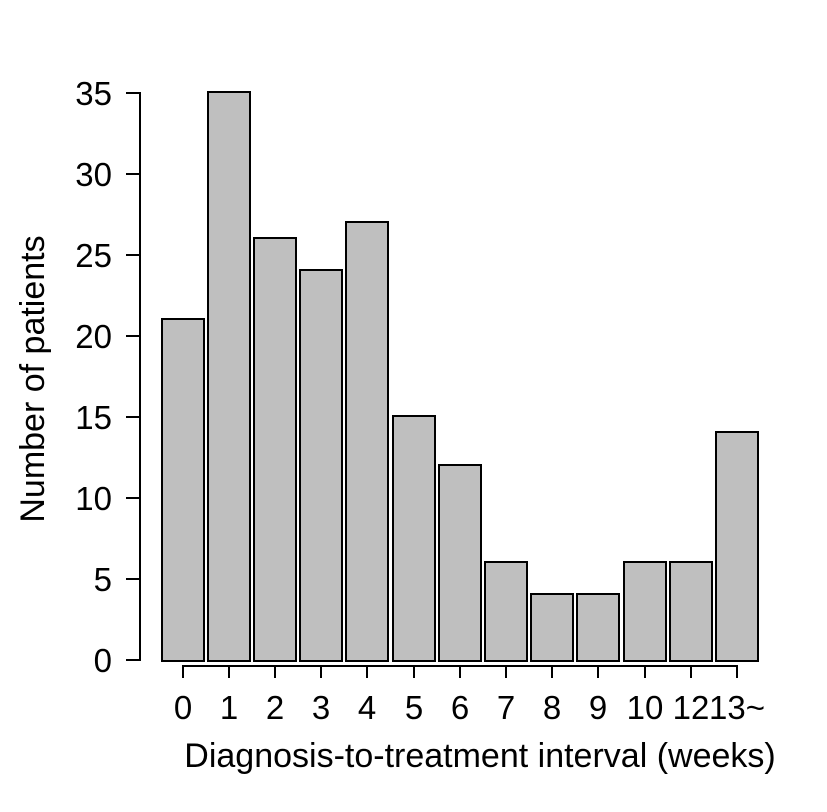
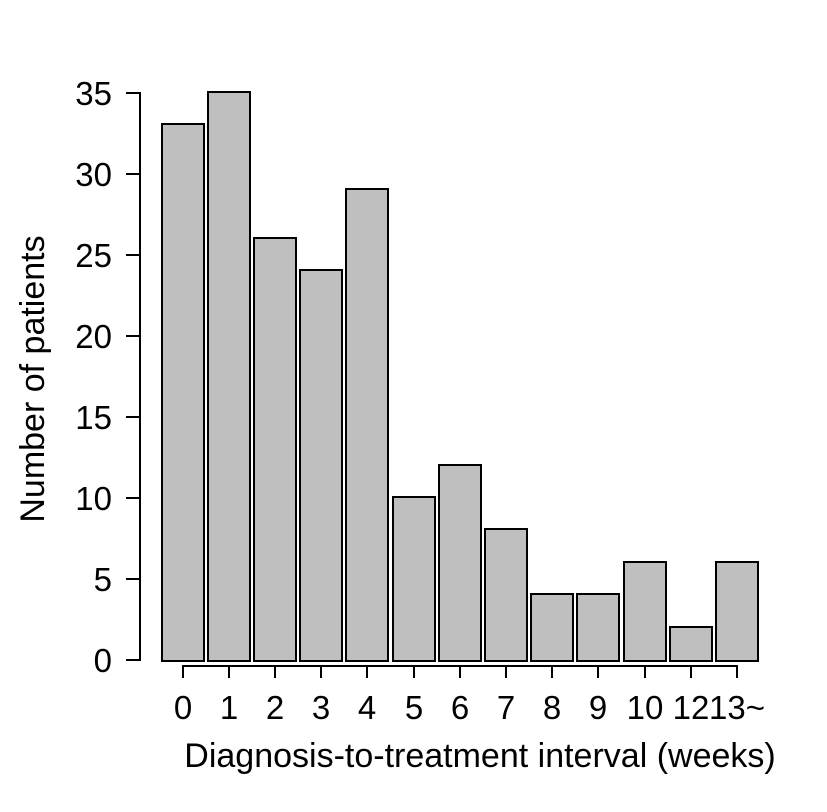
0: 21 -> 33
4: 27 -> 29
5: 15 -> 10
7: 6 -> 8
12: 6 -> 2
13~: 14 -> 6
